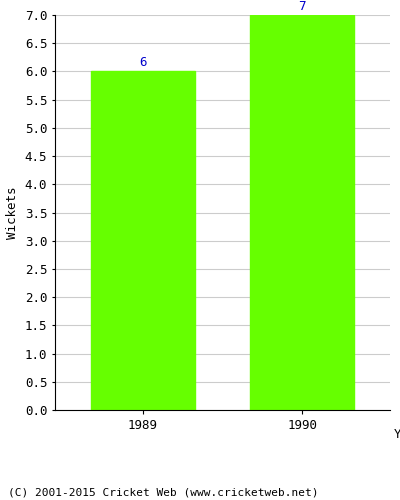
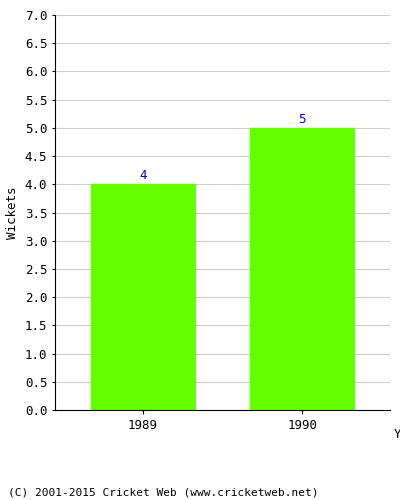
1989: 6 -> 4
1990: 7 -> 5
